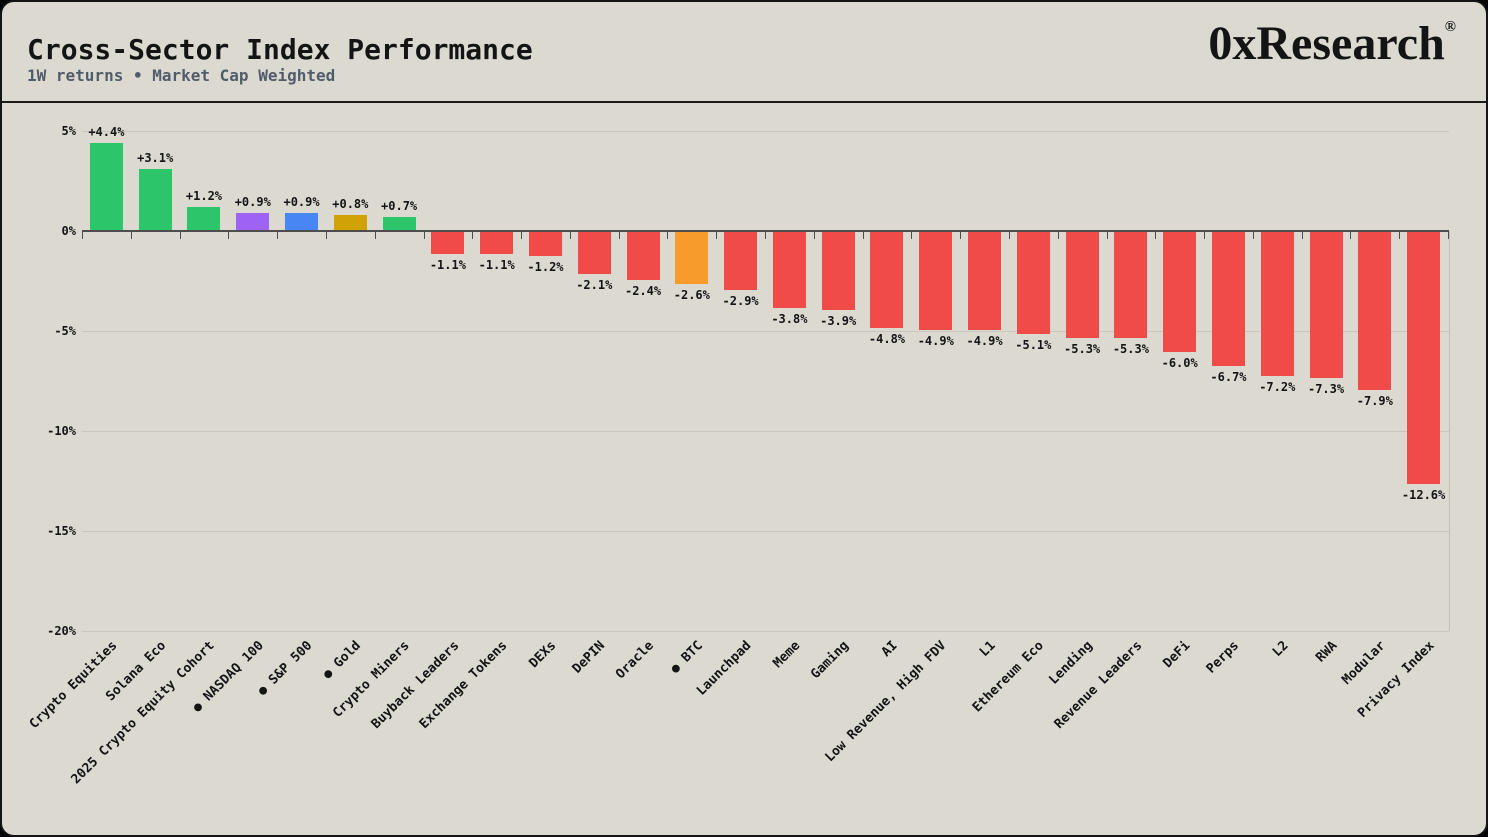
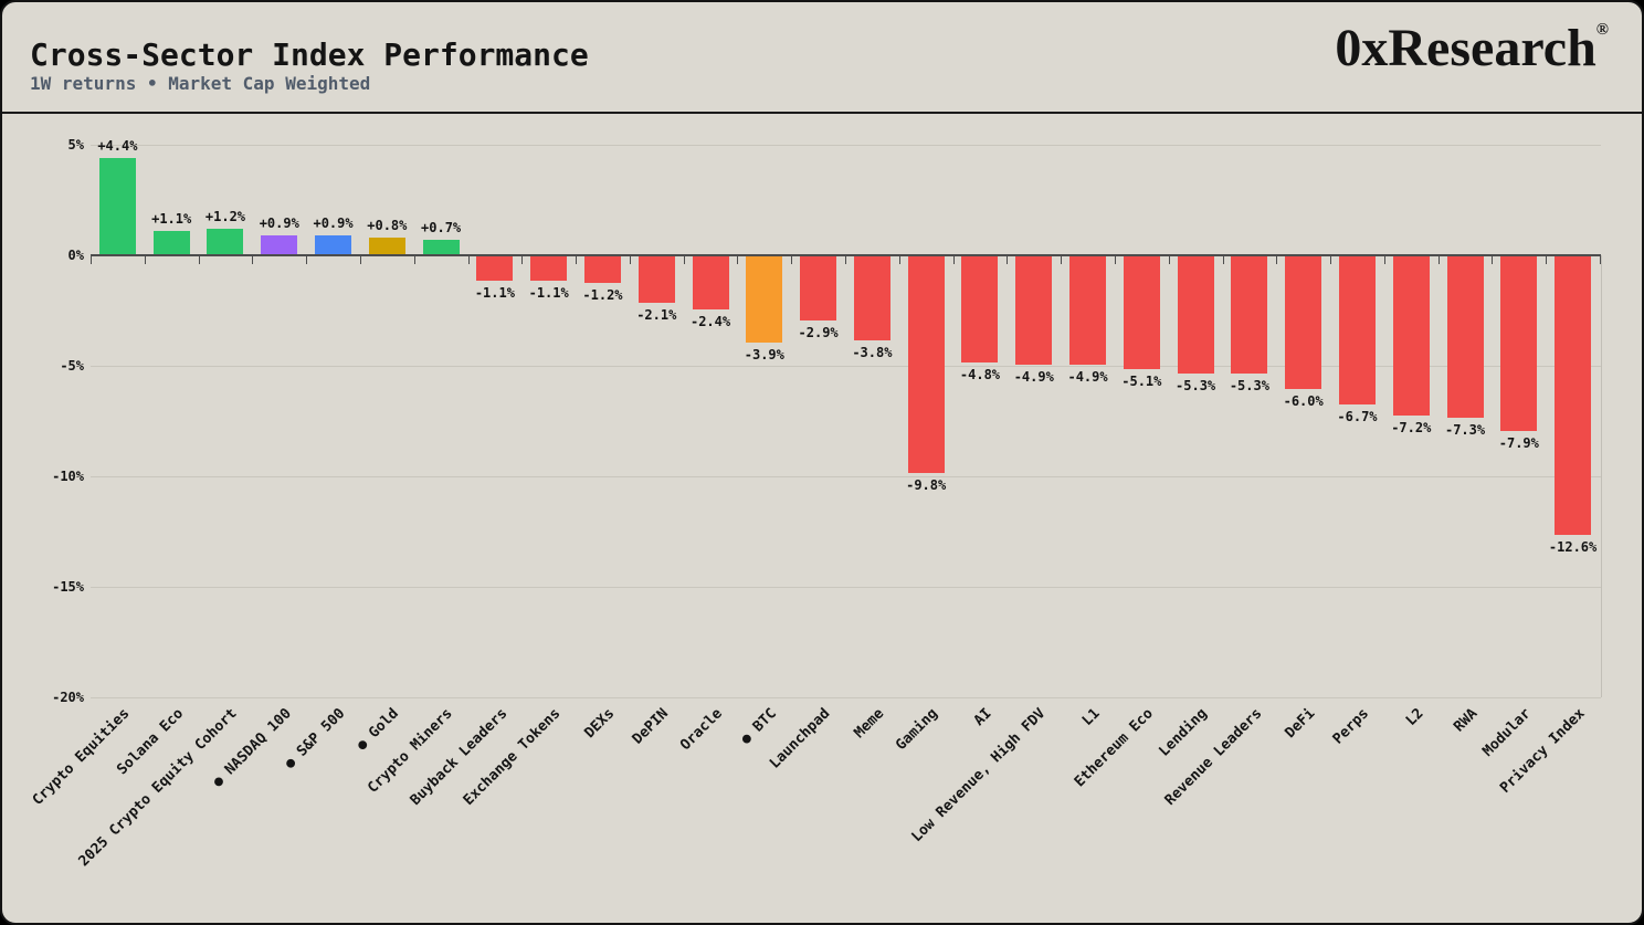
Solana Eco: +3.1% -> +1.1%
● BTC: -2.6% -> -3.9%
Gaming: -3.9% -> -9.8%
